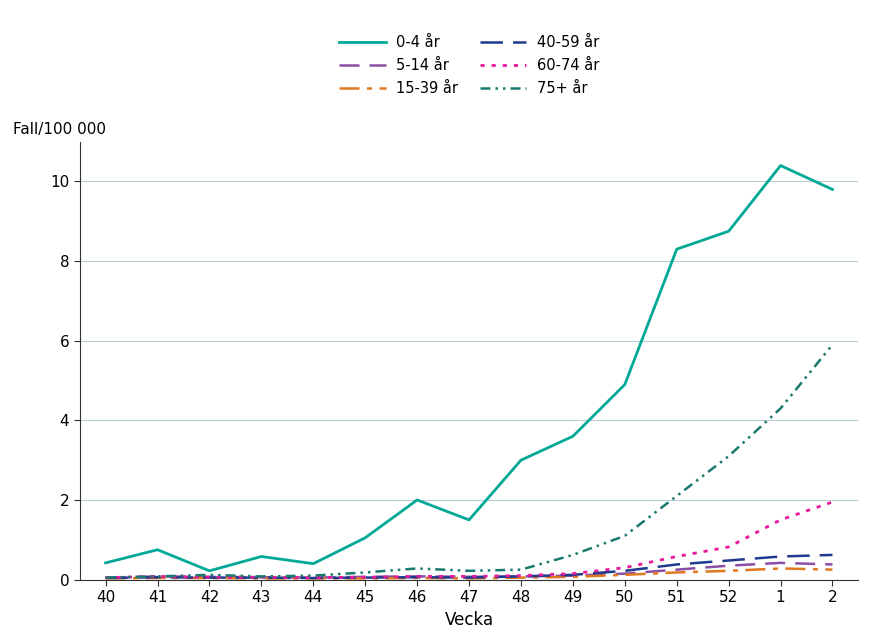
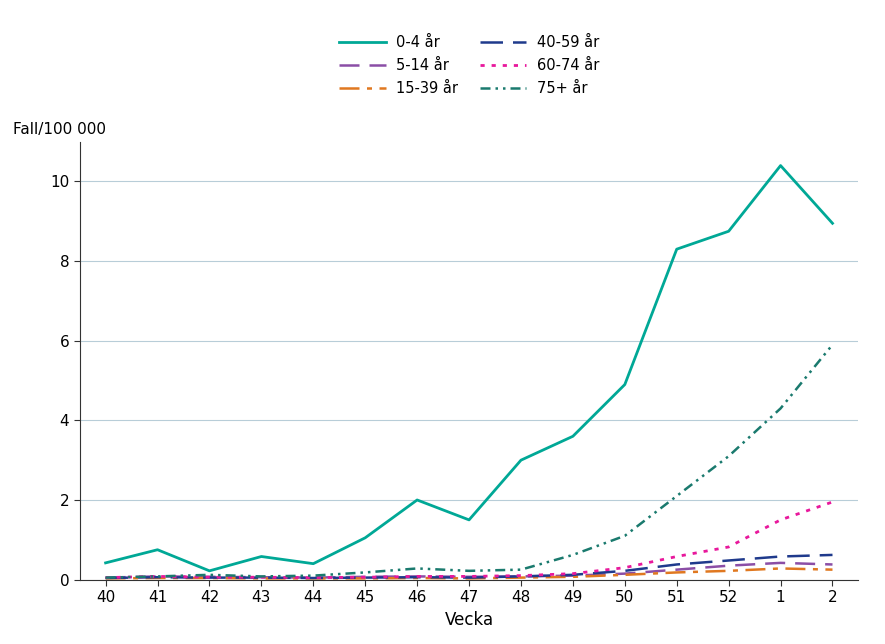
0-4 år/2: 9.80 -> 8.95
